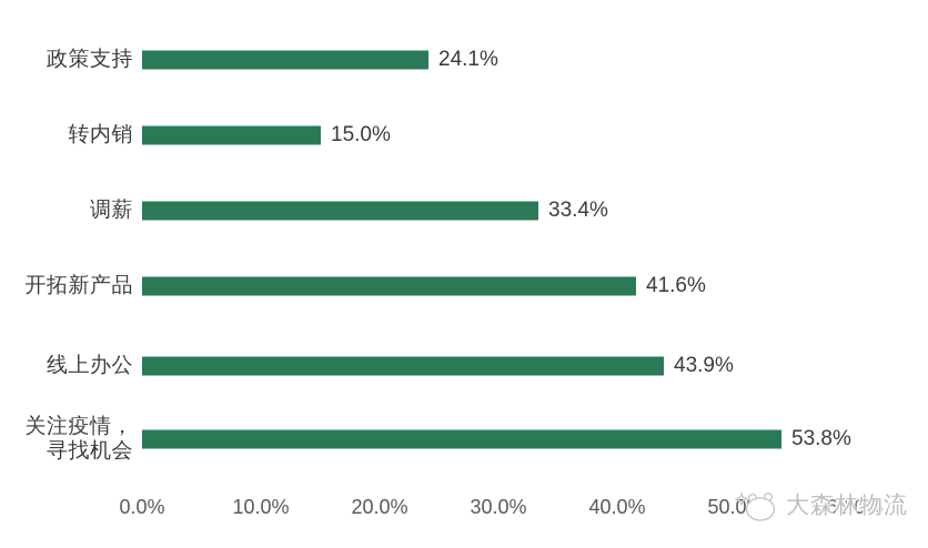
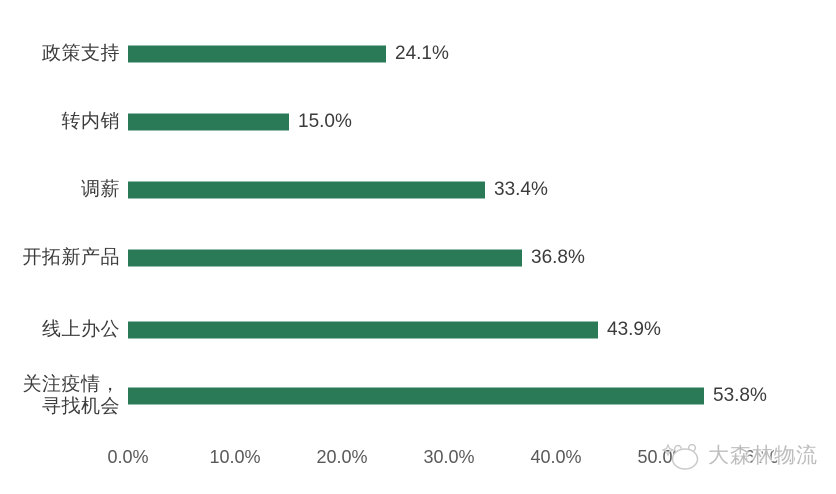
开拓新产品: 41.6% -> 36.8%
